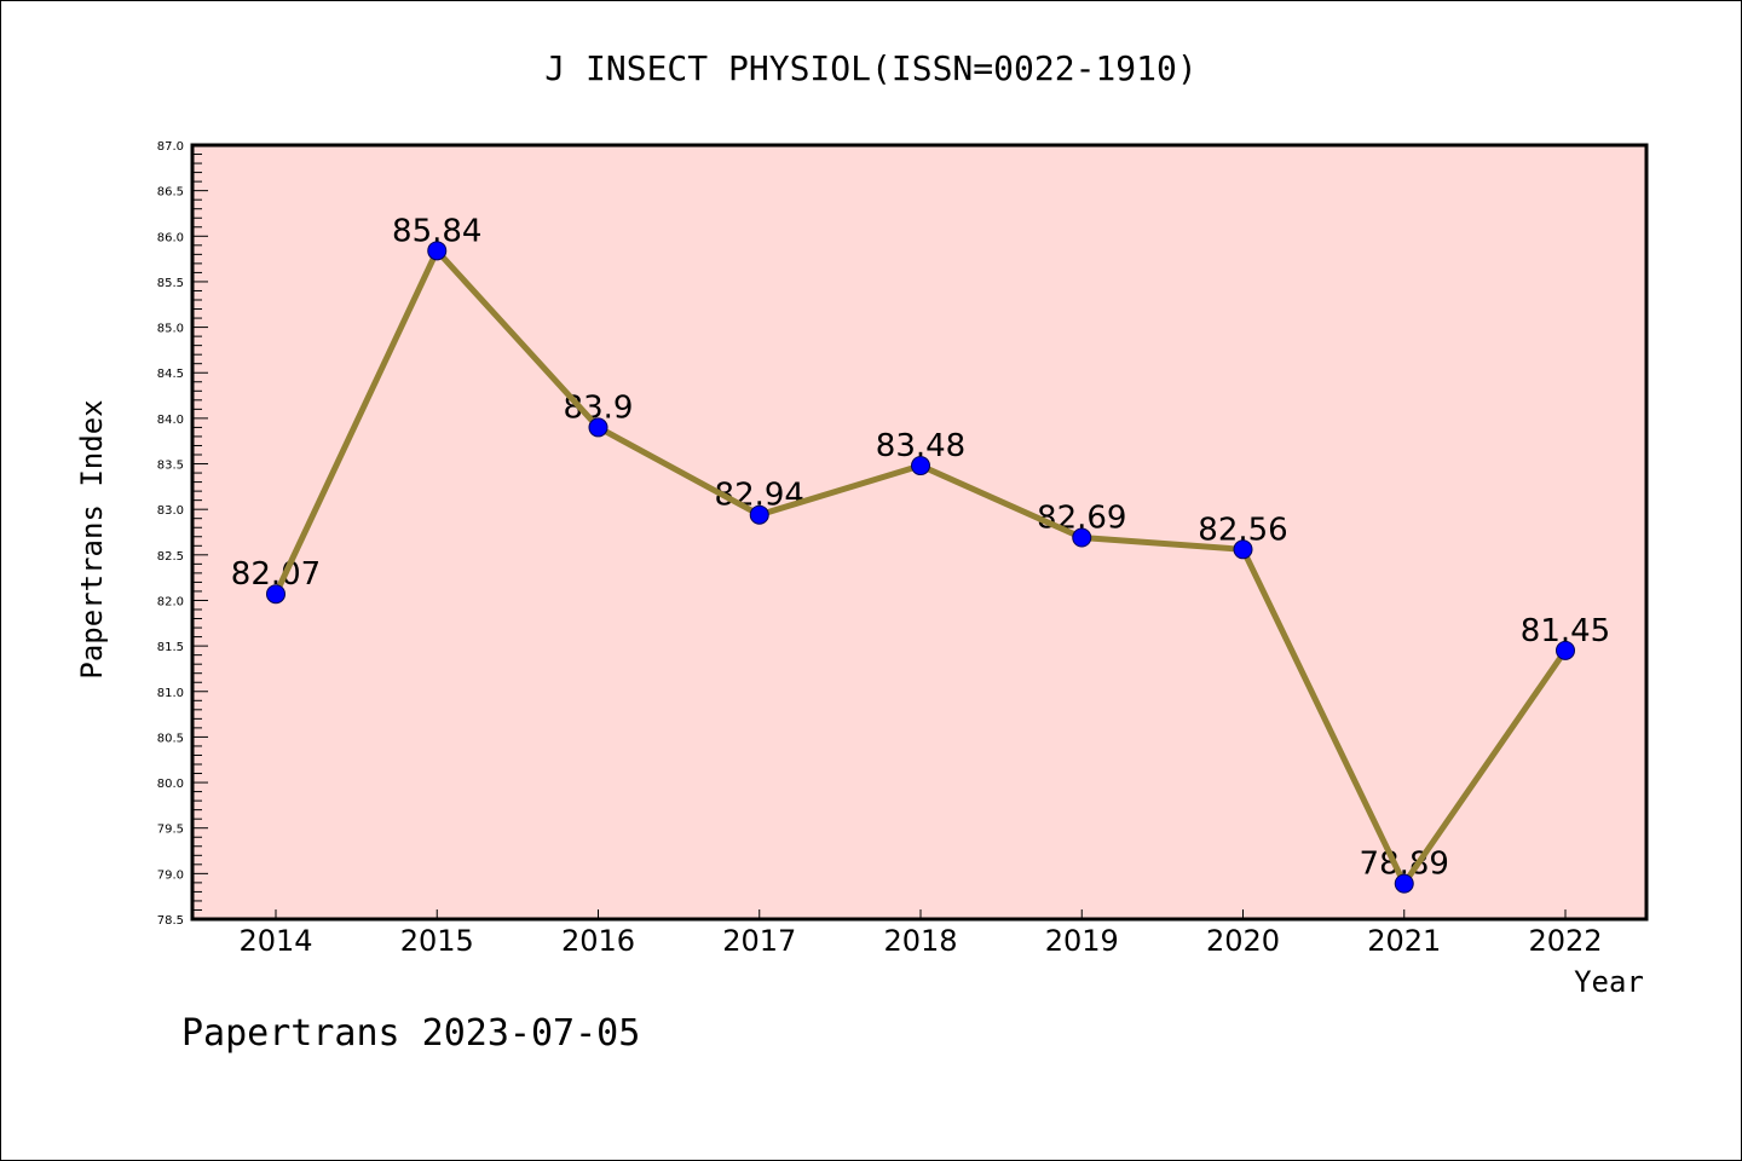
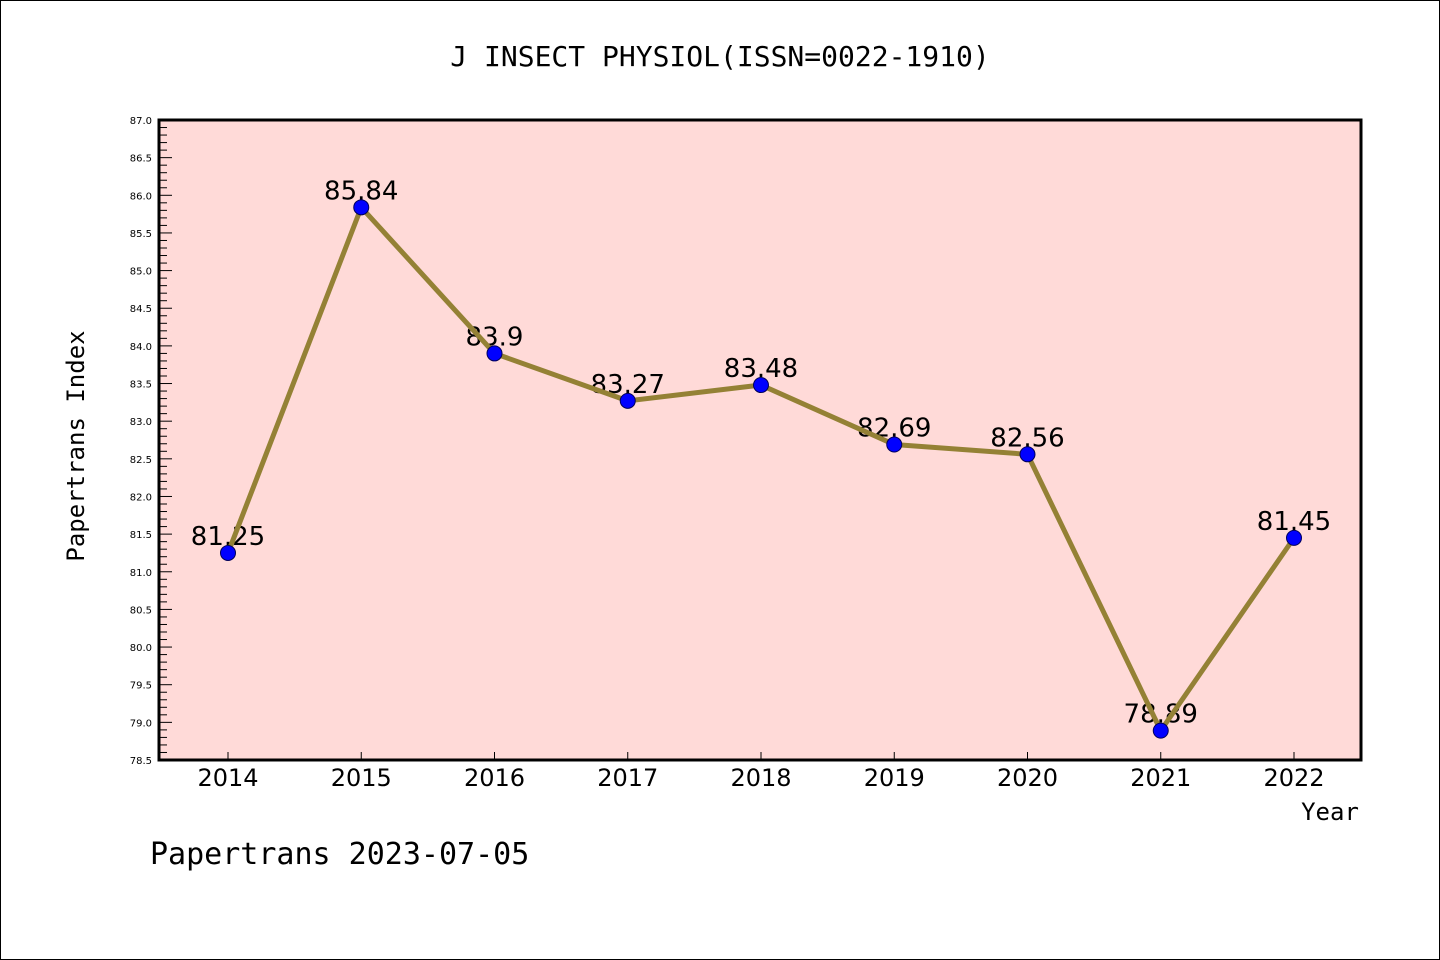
2014: 82.07 -> 81.25
2017: 82.94 -> 83.27
